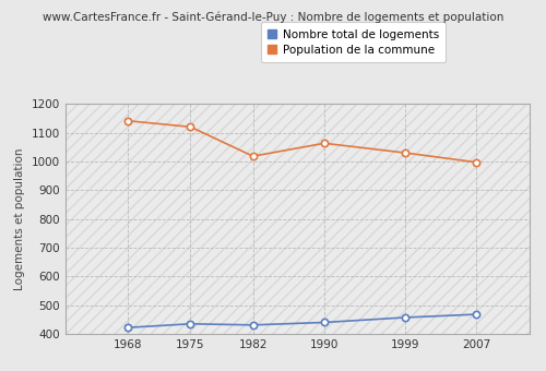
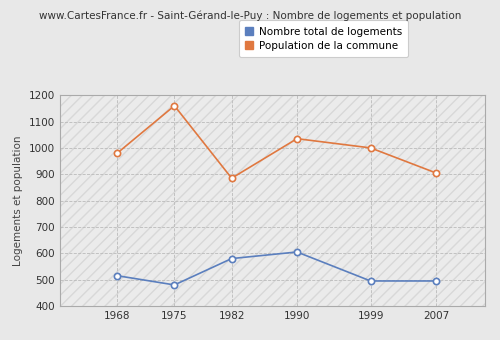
Nombre total de logements/1968: 422 -> 515
Population de la commune/1968: 1141 -> 980
Nombre total de logements/1975: 435 -> 480
Population de la commune/1975: 1120 -> 1160
Nombre total de logements/1982: 431 -> 580
Population de la commune/1982: 1018 -> 885
Nombre total de logements/1990: 440 -> 605
Population de la commune/1990: 1063 -> 1035
Nombre total de logements/1999: 457 -> 495
Population de la commune/1999: 1030 -> 1000
Nombre total de logements/2007: 468 -> 495
Population de la commune/2007: 997 -> 905
